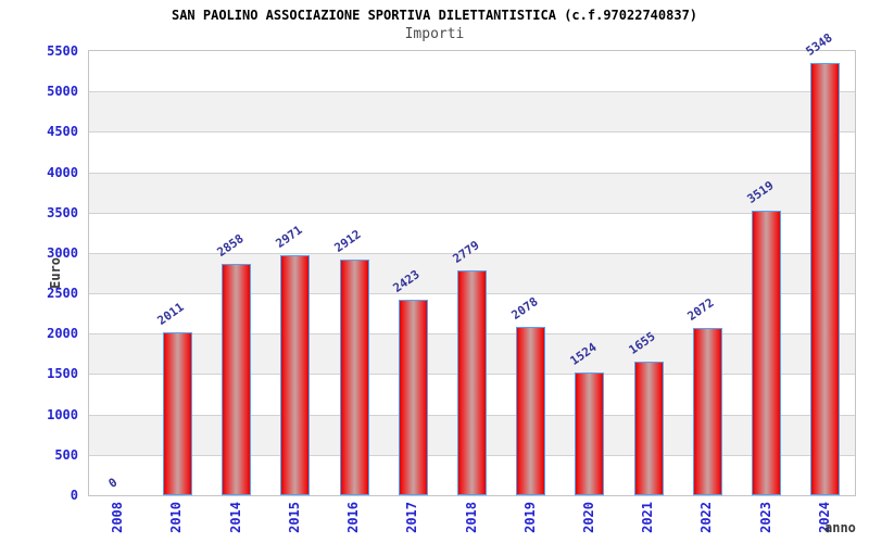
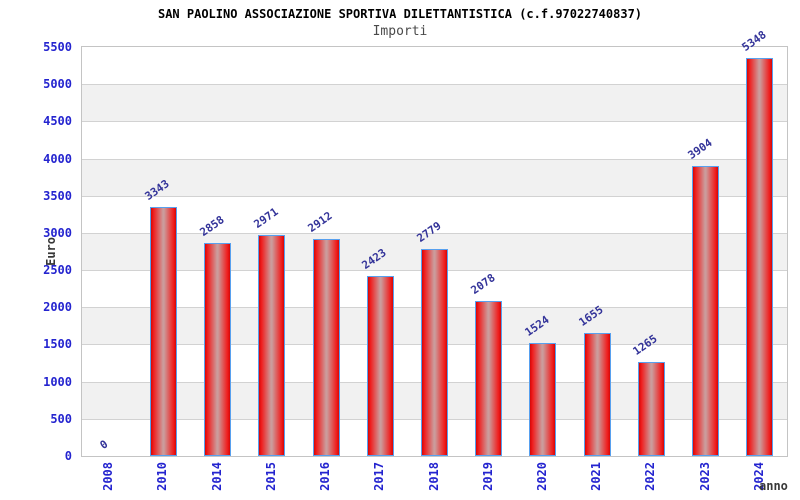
2010: 2011 -> 3343
2022: 2072 -> 1265
2023: 3519 -> 3904
